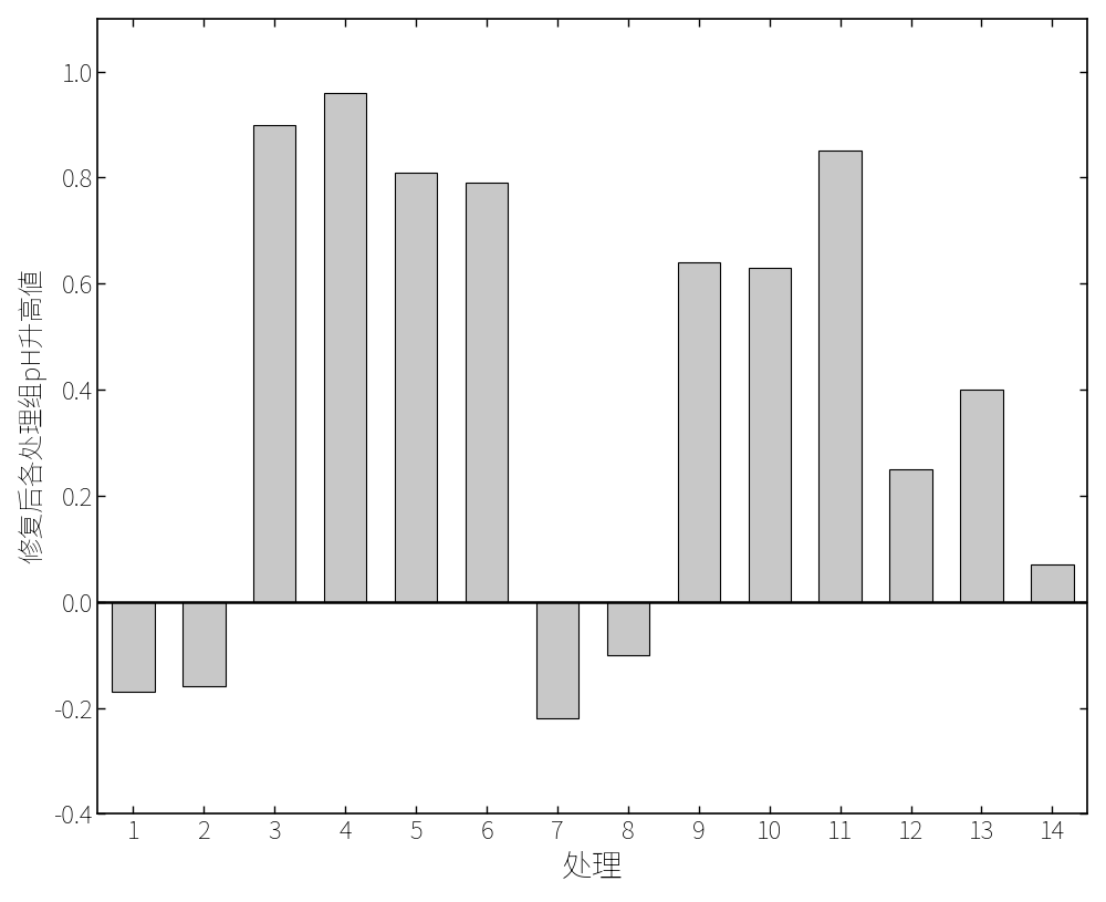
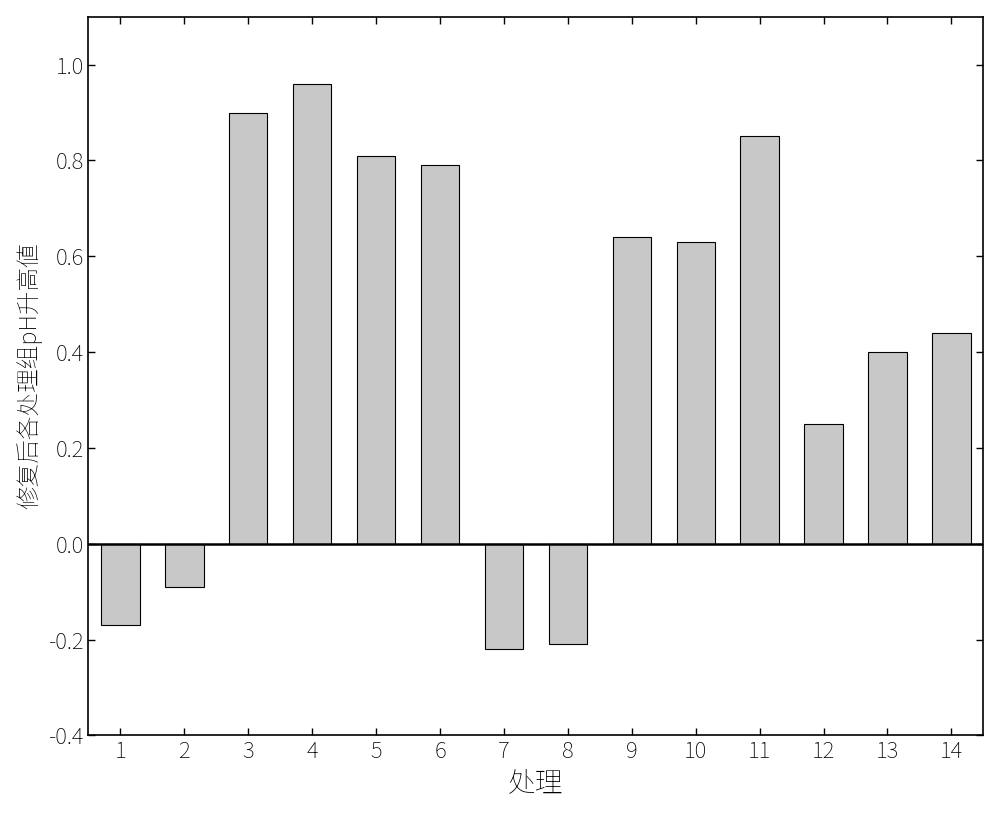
2: -0.16 -> -0.09
8: -0.10 -> -0.21
14: 0.07 -> 0.44
